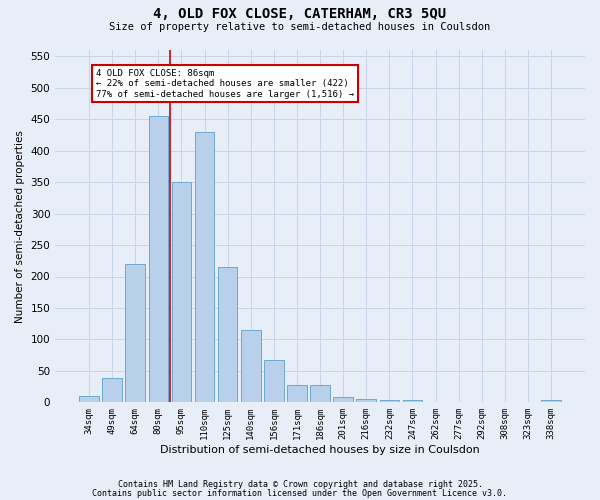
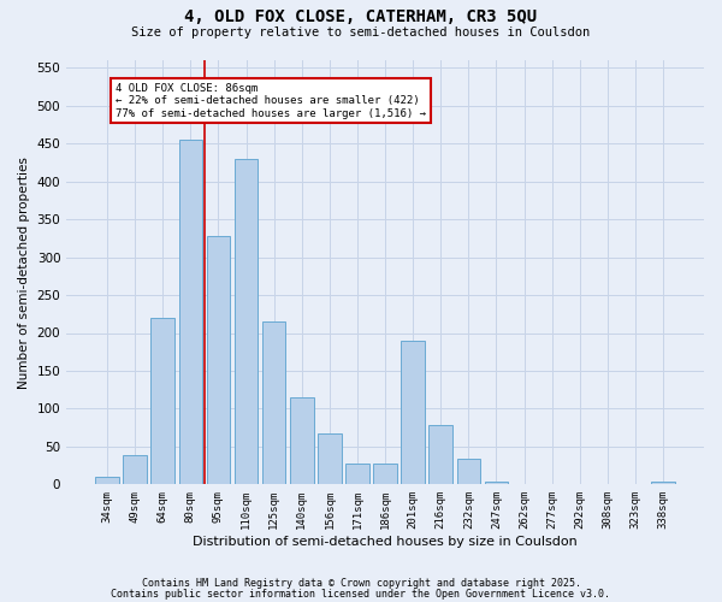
95sqm: 350 -> 328
201sqm: 9 -> 190
216sqm: 5 -> 78
232sqm: 3 -> 34
